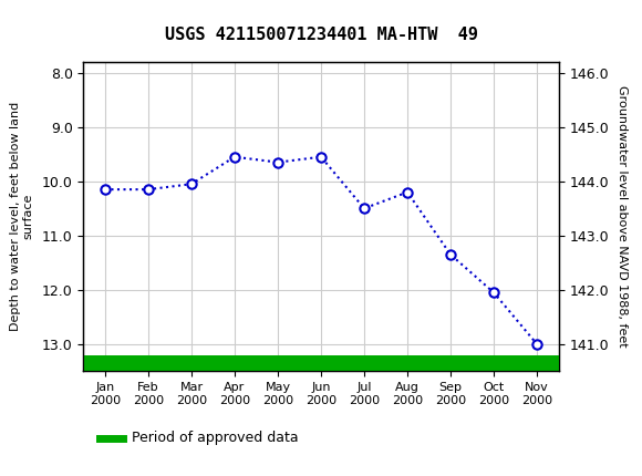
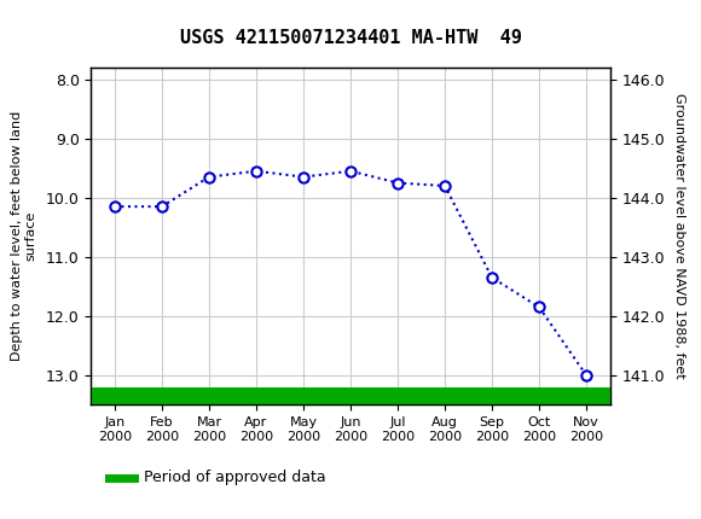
Mar 2000: 10.05 -> 9.65
Jul 2000: 10.50 -> 9.75
Aug 2000: 10.20 -> 9.80
Oct 2000: 12.05 -> 11.85
